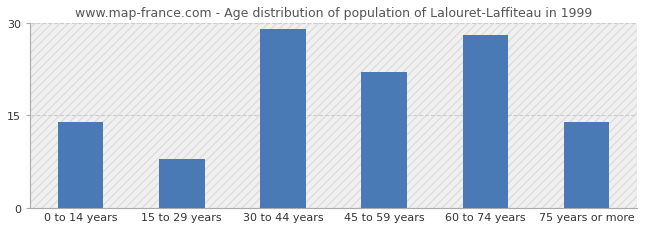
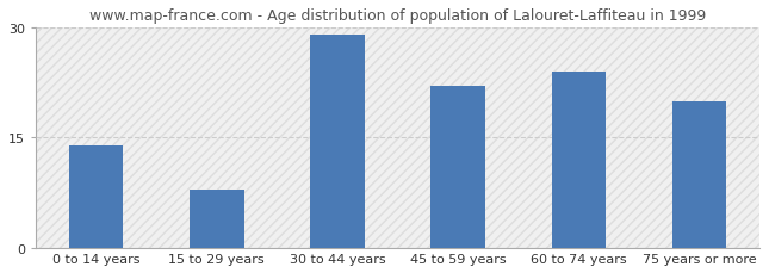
60 to 74 years: 28 -> 24
75 years or more: 14 -> 20
